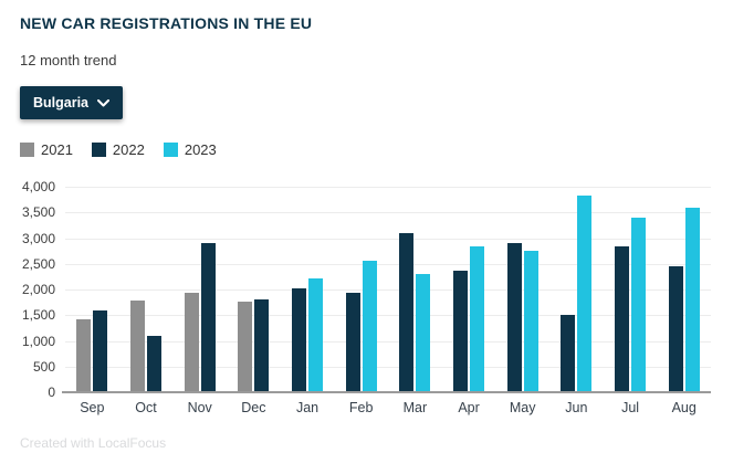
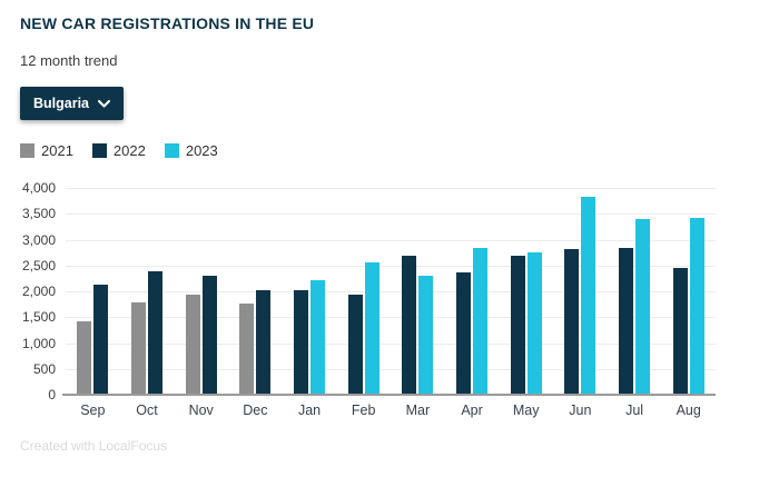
2022/Sep: 1600 -> 2100
2022/Oct: 1100 -> 2400
2022/Nov: 2900 -> 2300
2022/Dec: 1800 -> 2000
2022/Mar: 3100 -> 2700
2022/May: 2900 -> 2700
2022/Jun: 1500 -> 2800
2023/Aug: 3600 -> 3400
